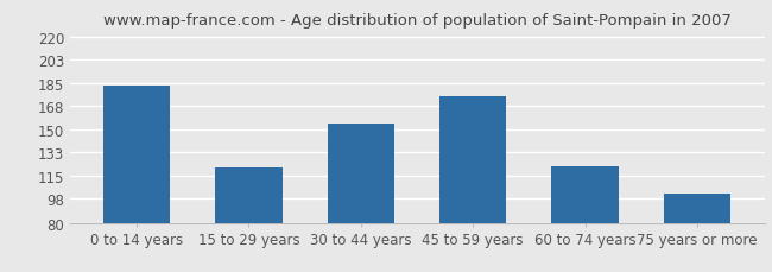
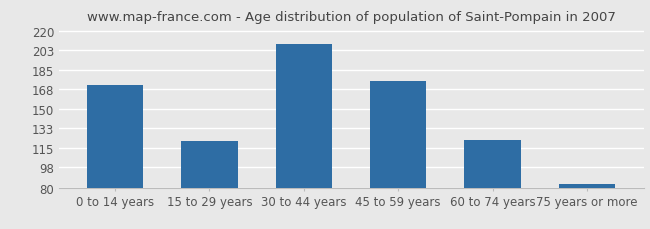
0 to 14 years: 183 -> 172
30 to 44 years: 155 -> 208
75 years or more: 102 -> 83
